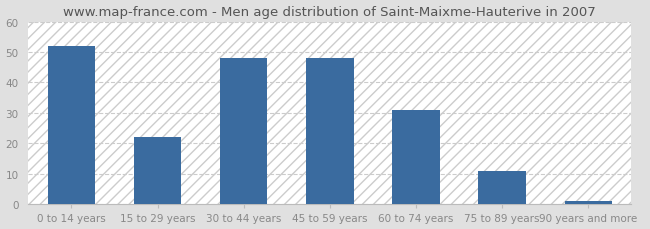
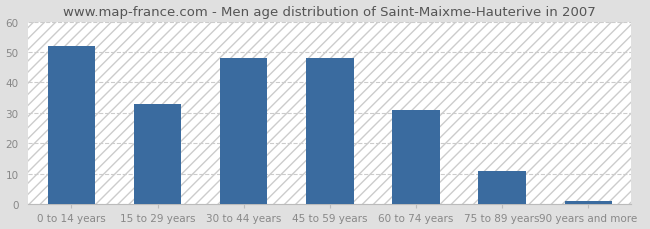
15 to 29 years: 22 -> 33
